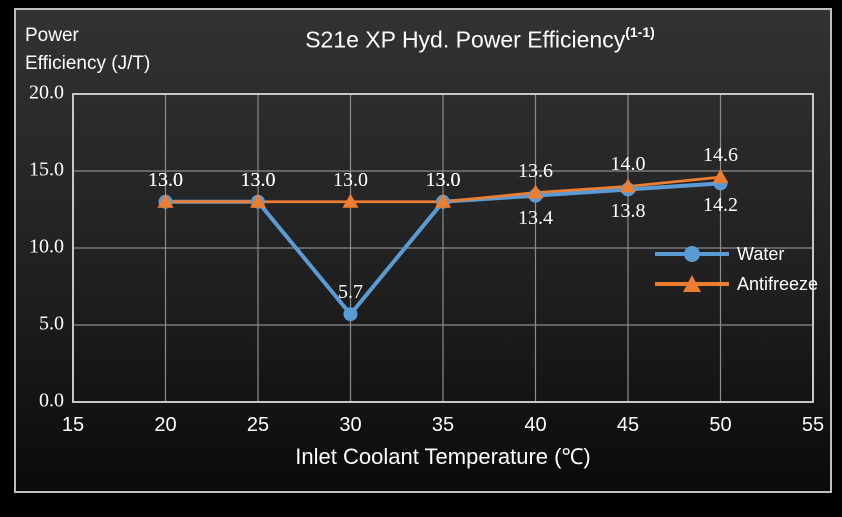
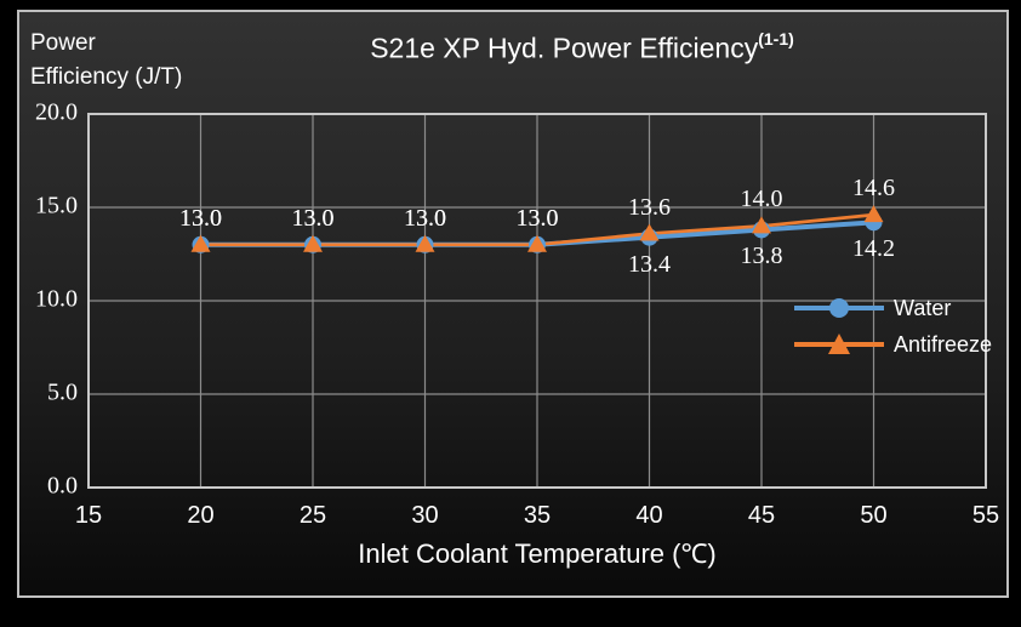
Water/30: 5.7 -> 13.0
